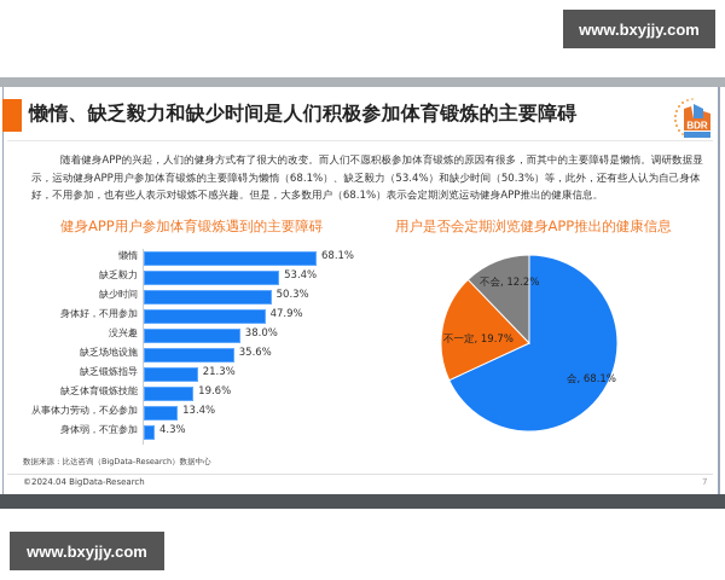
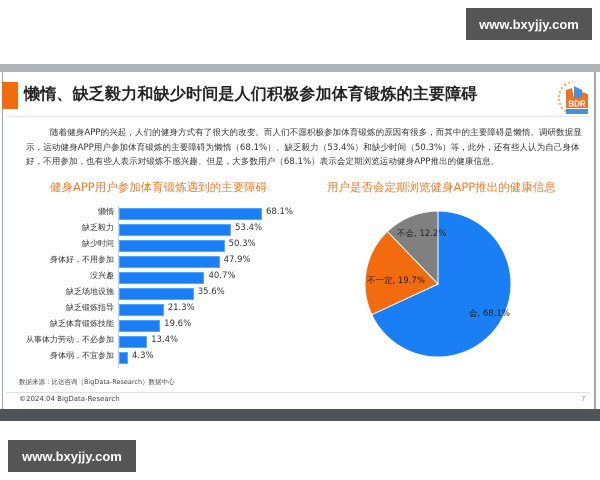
健身APP用户参加体育锻炼遇到的主要障碍/没兴趣: 38.0% -> 40.7%
